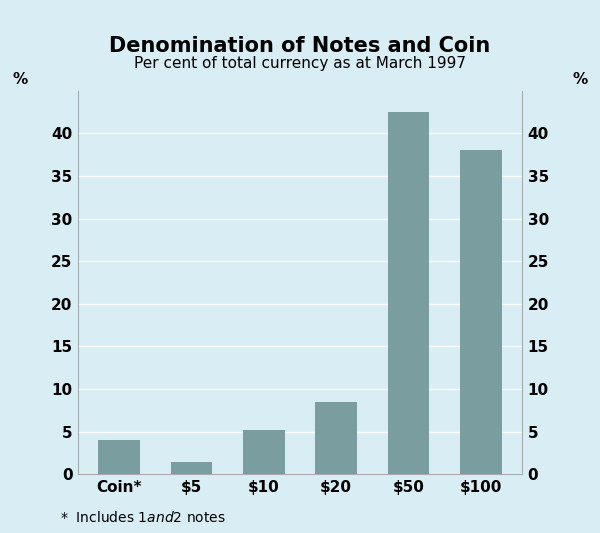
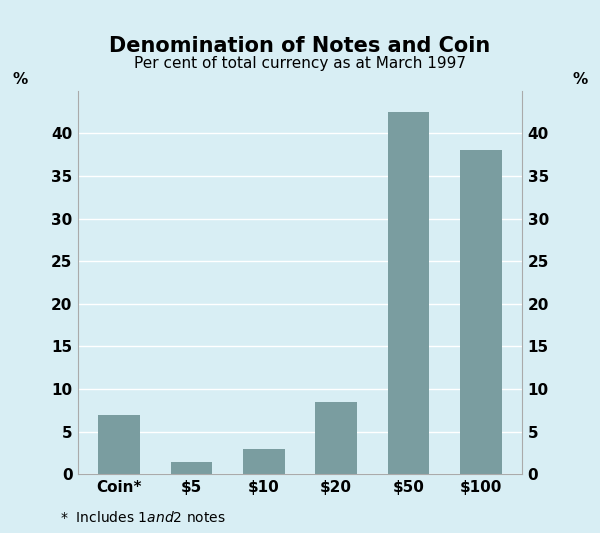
Coin*: 4.0 -> 7.0
$10: 5.2 -> 3.0
